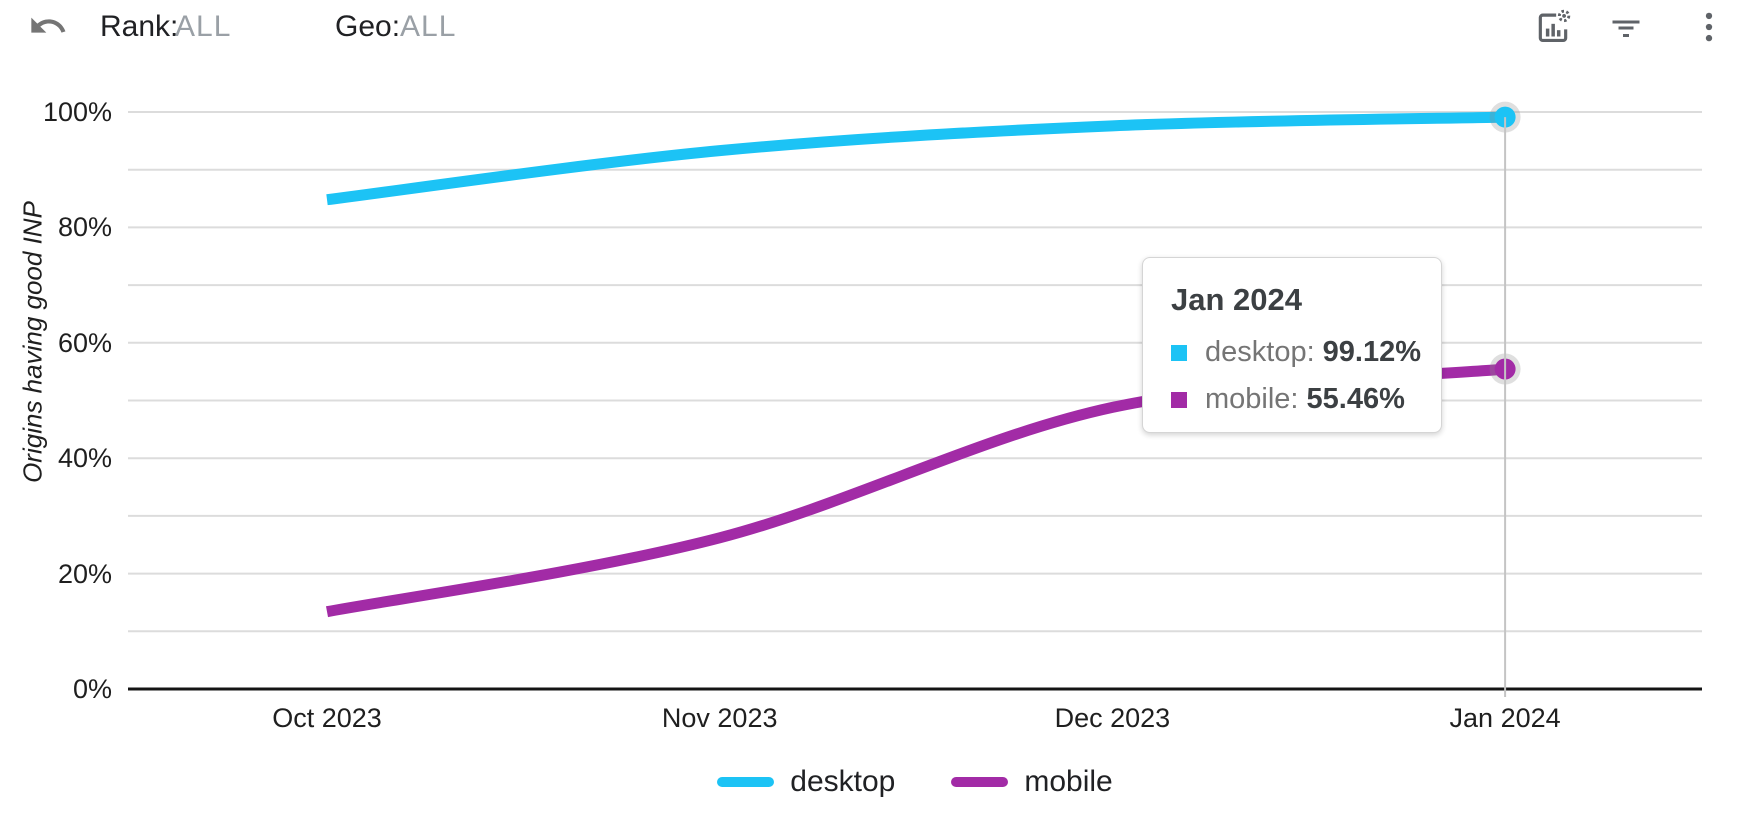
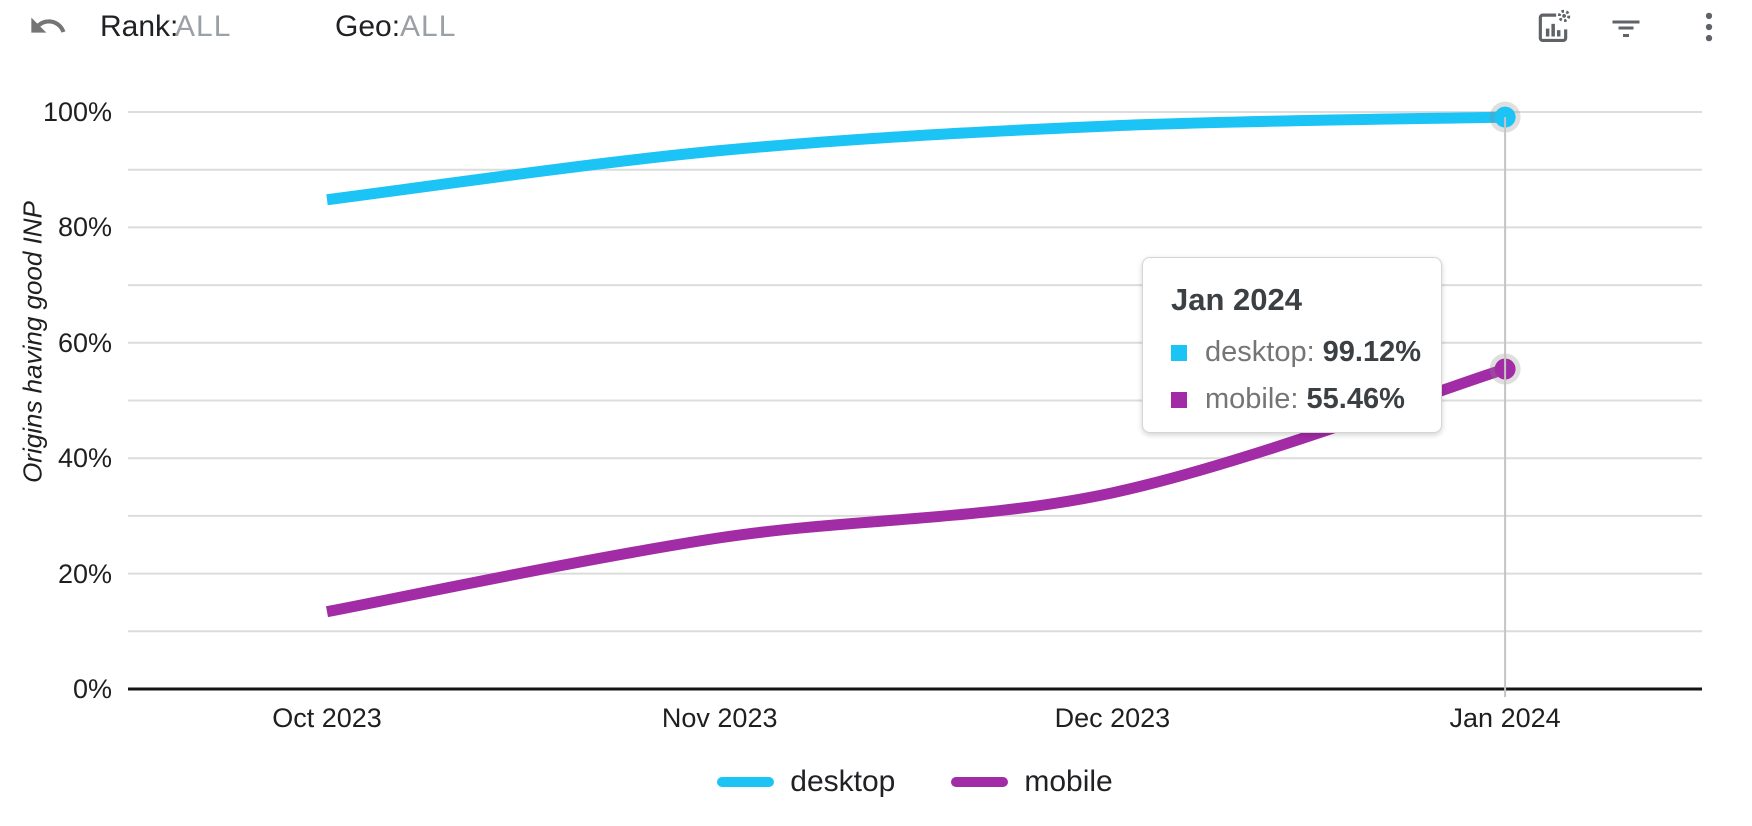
mobile/Dec 2023: 49% -> 34%
